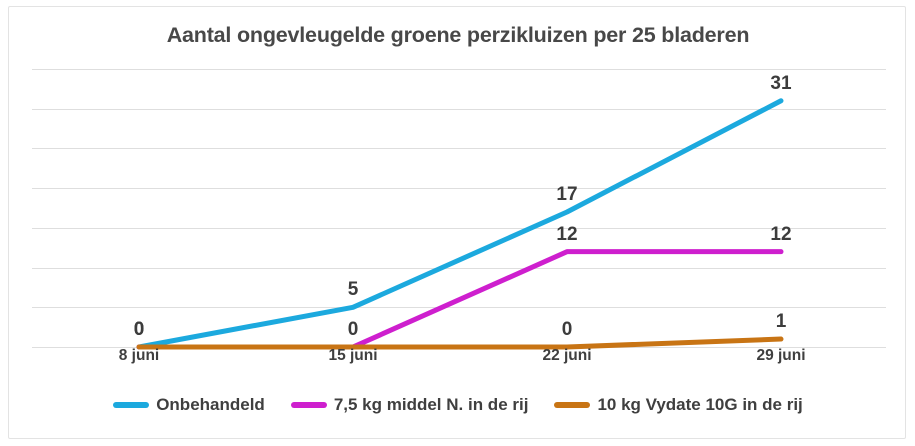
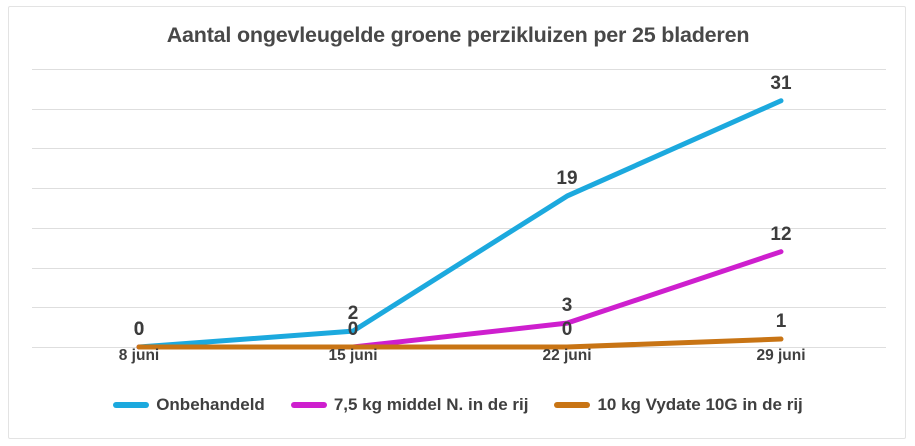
Onbehandeld/15 juni: 5 -> 2
Onbehandeld/22 juni: 17 -> 19
7,5 kg middel N. in de rij/22 juni: 12 -> 3
